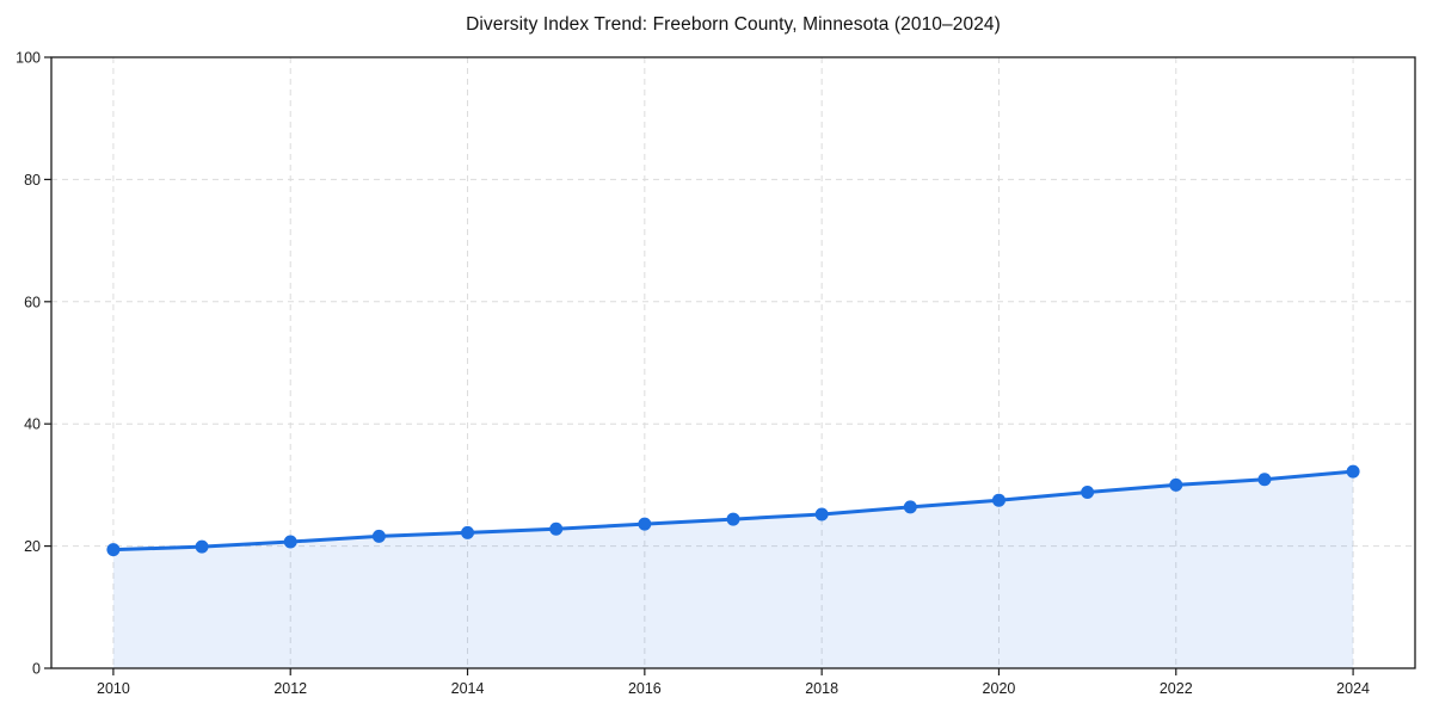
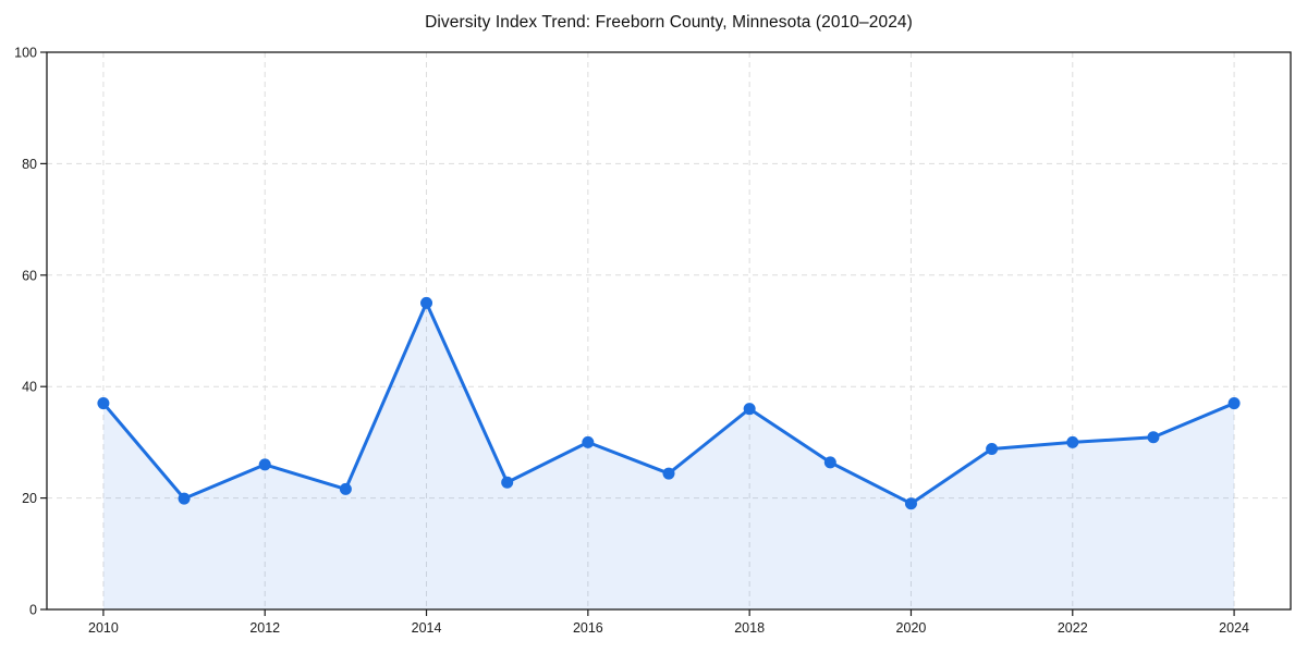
2010: 19 -> 37
2012: 21 -> 26
2014: 22 -> 55
2016: 24 -> 30
2018: 25 -> 36
2020: 28 -> 19
2024: 32 -> 37
